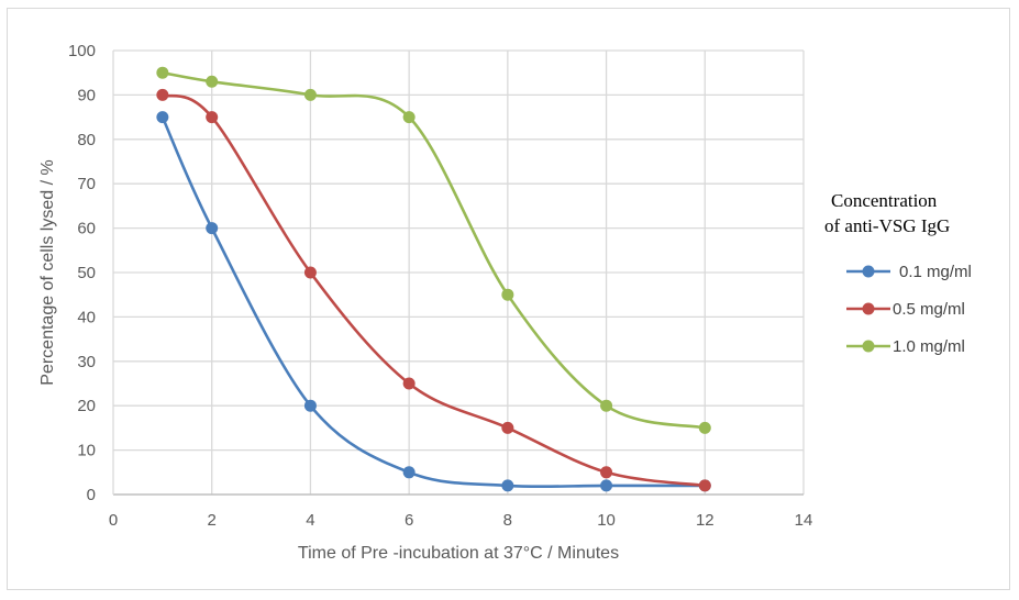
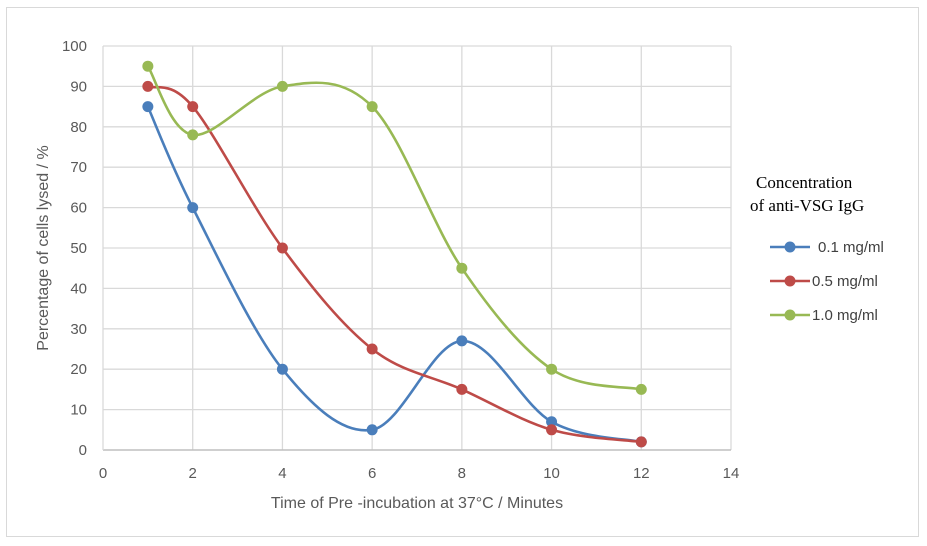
1.0 mg/ml/2: 93 -> 78
0.1 mg/ml/8: 2 -> 27
0.1 mg/ml/10: 2 -> 7
